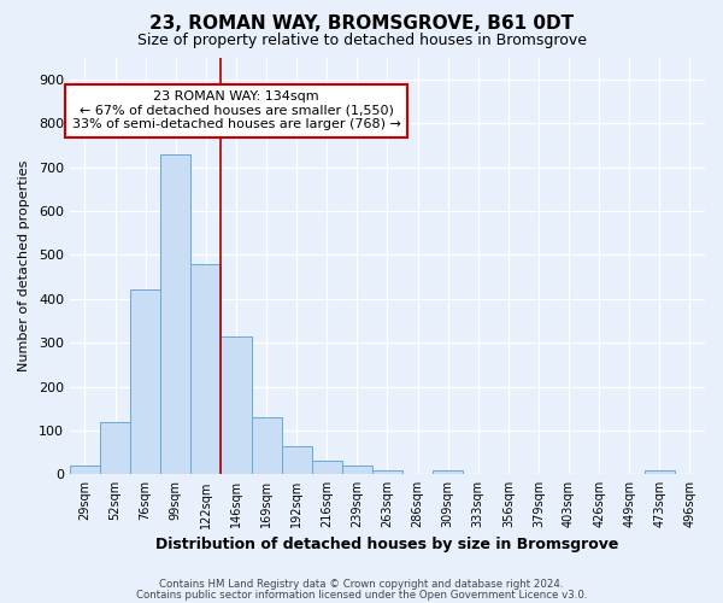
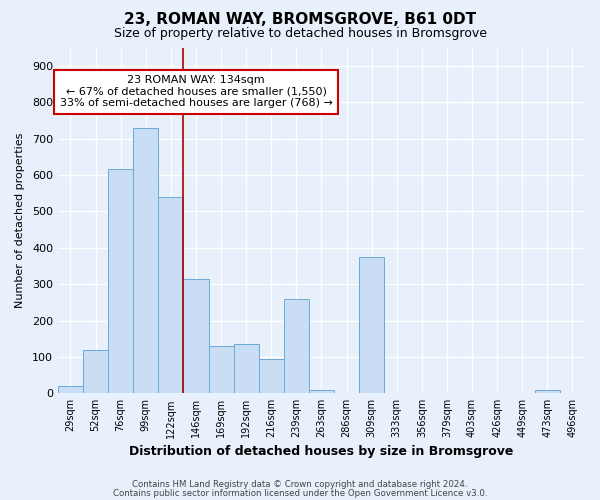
76sqm: 420 -> 615
122sqm: 480 -> 540
192sqm: 65 -> 135
216sqm: 30 -> 95
239sqm: 20 -> 260
309sqm: 10 -> 375
